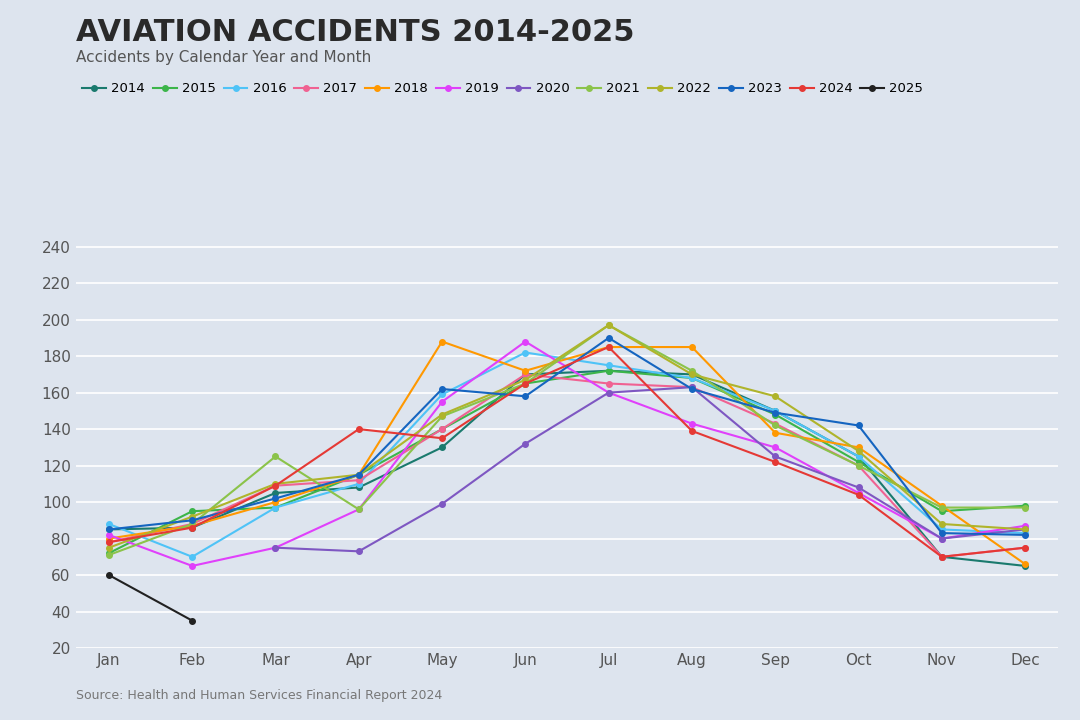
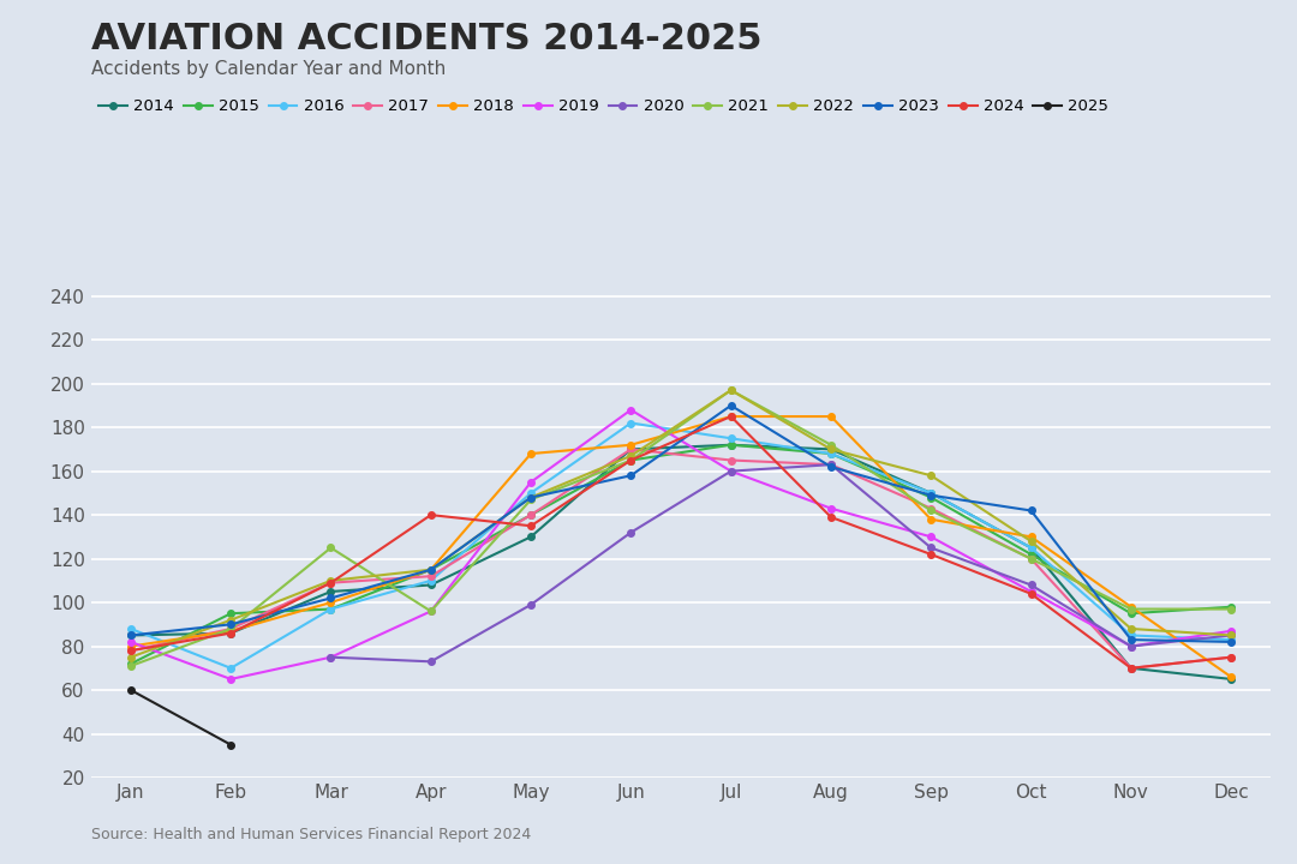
2016/May: 159 -> 150
2018/May: 188 -> 168
2023/May: 162 -> 148
